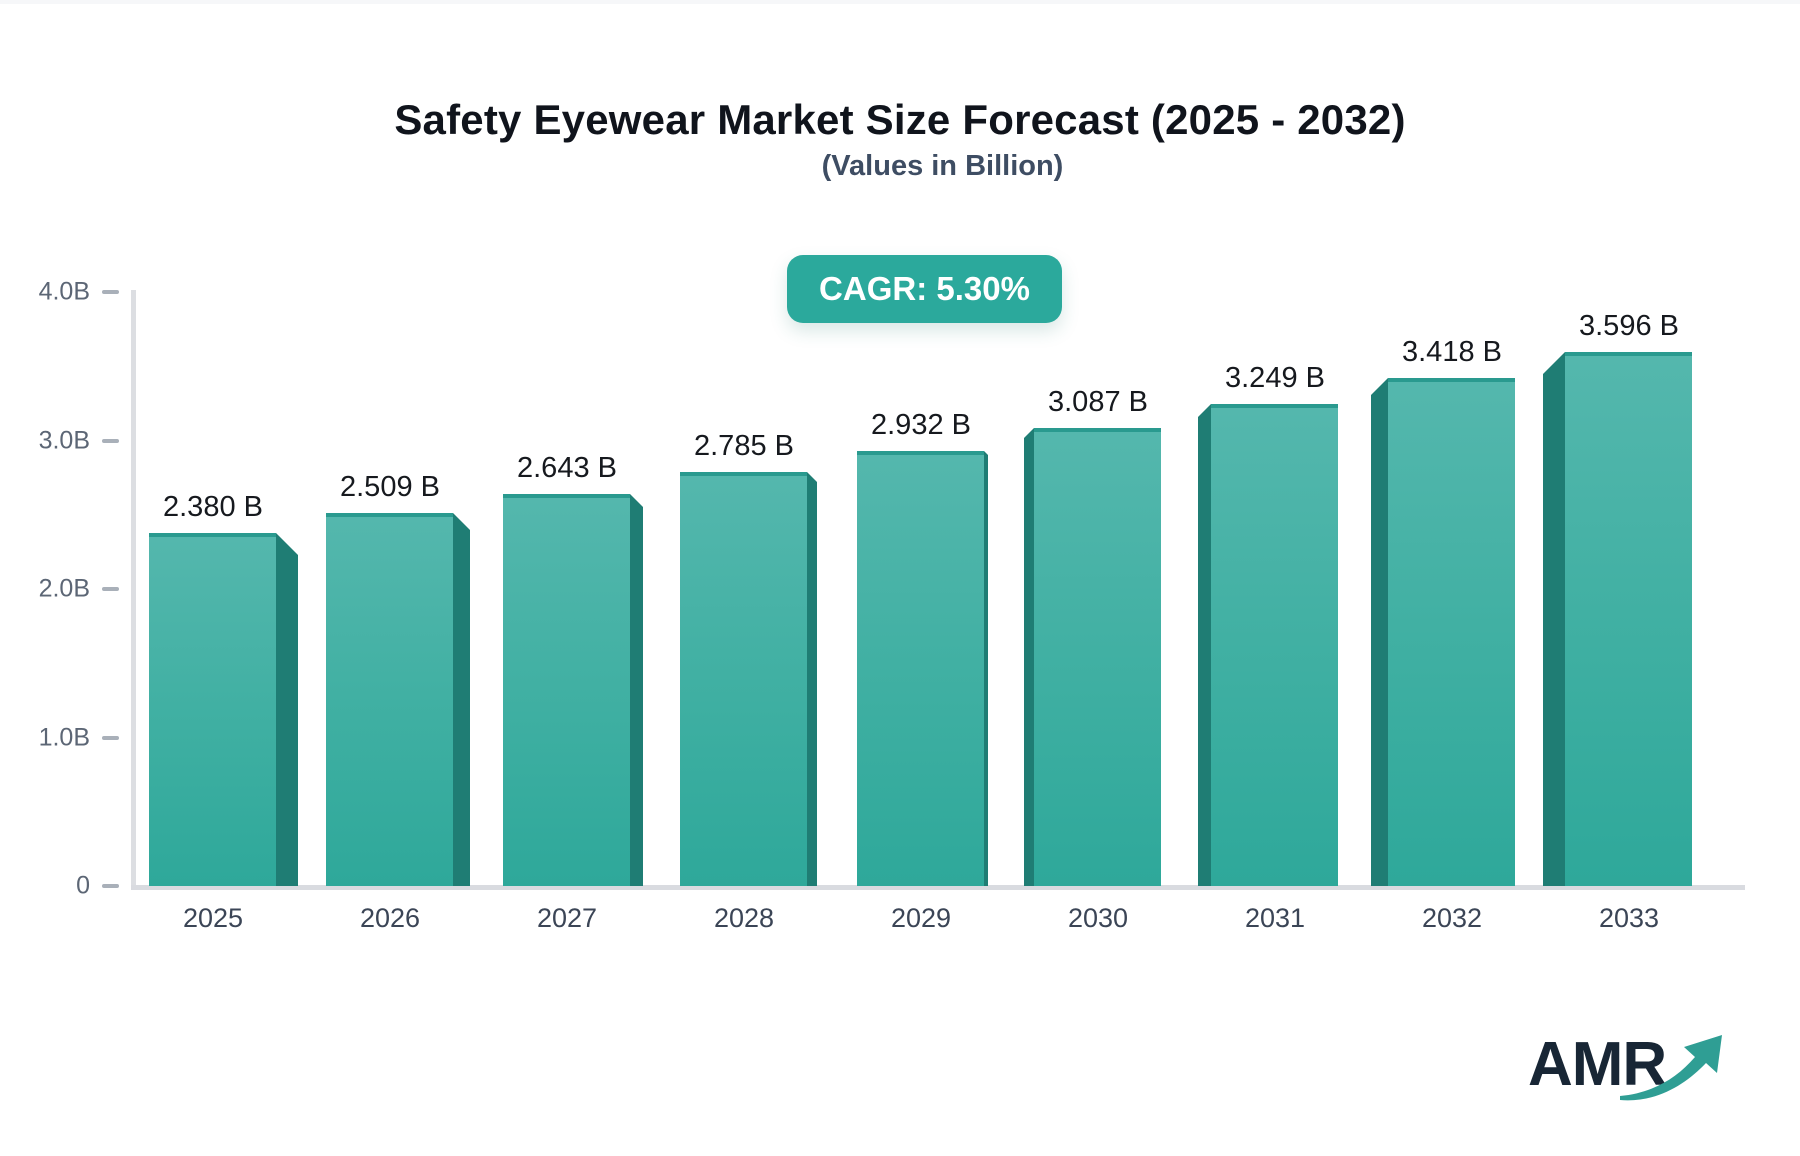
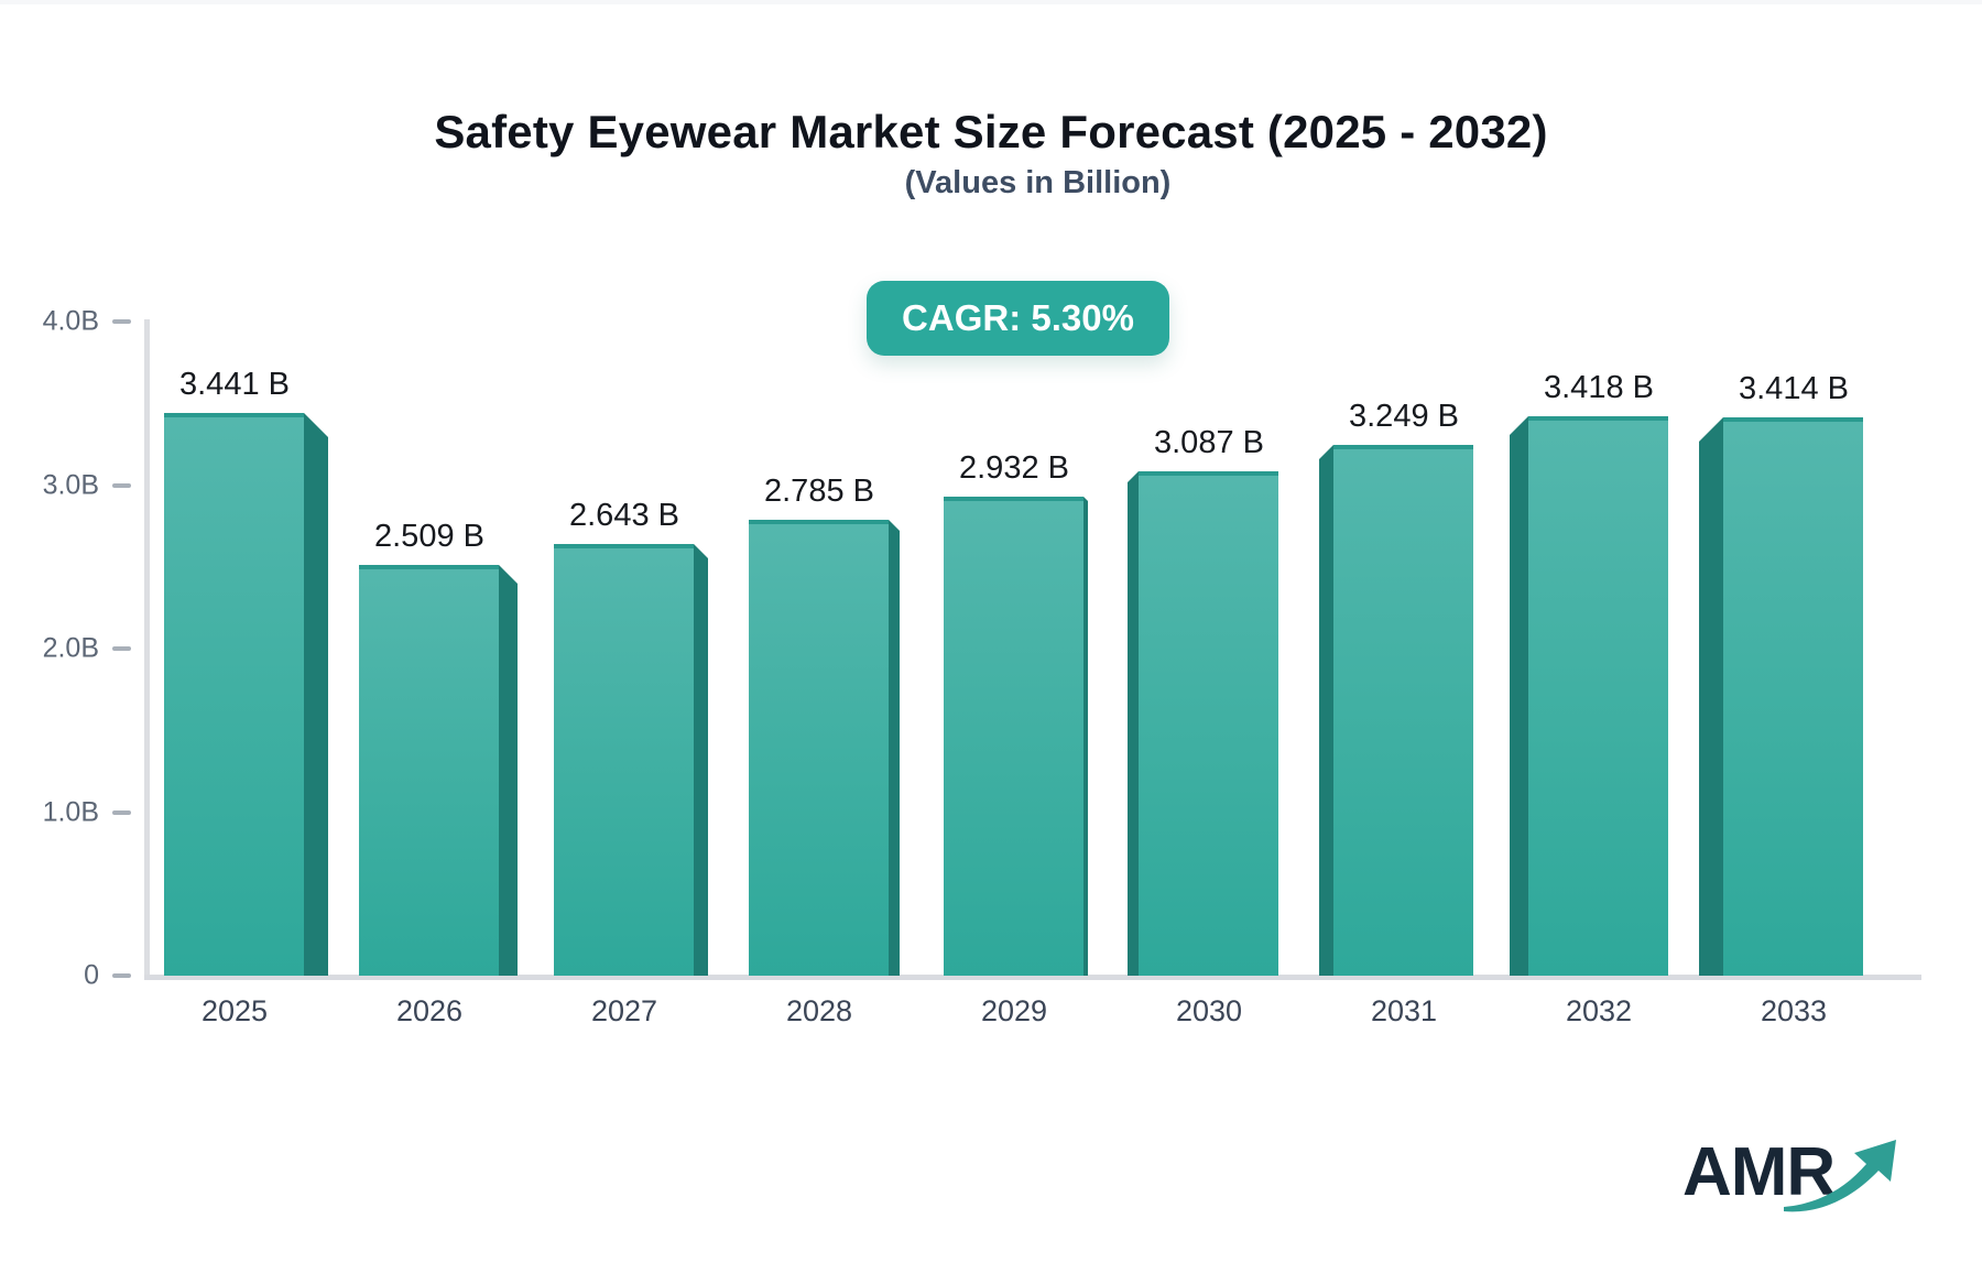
2025: 2.380 -> 3.441
2033: 3.596 -> 3.414
